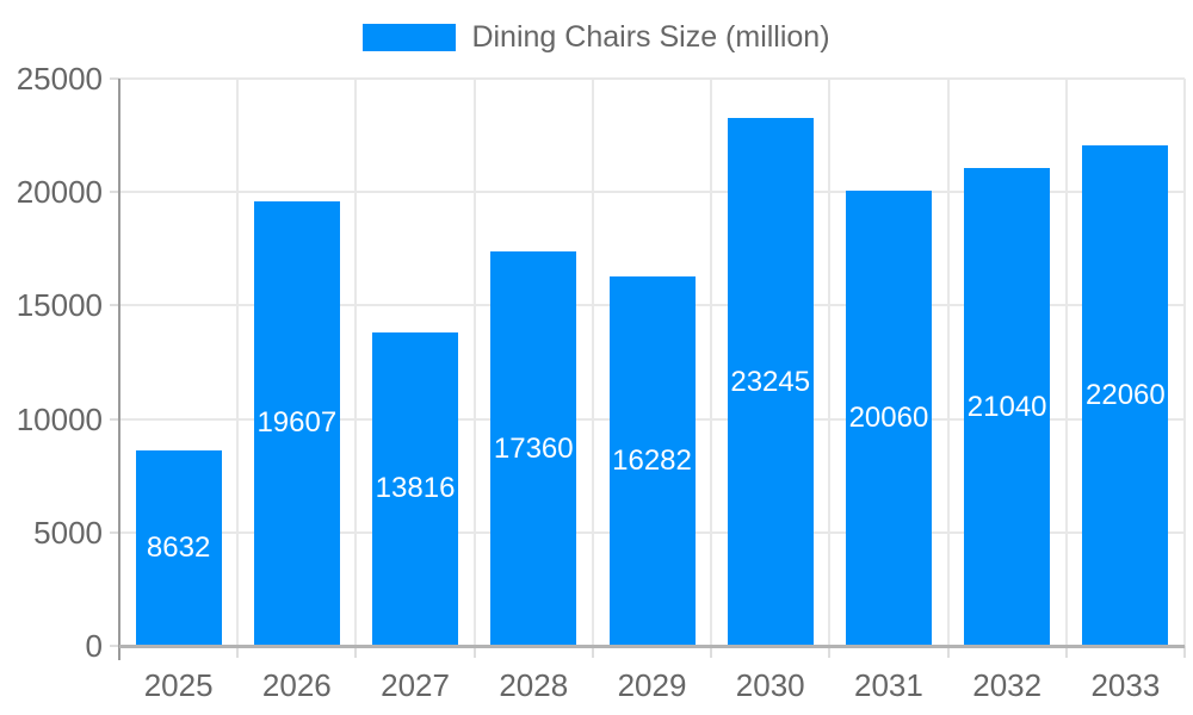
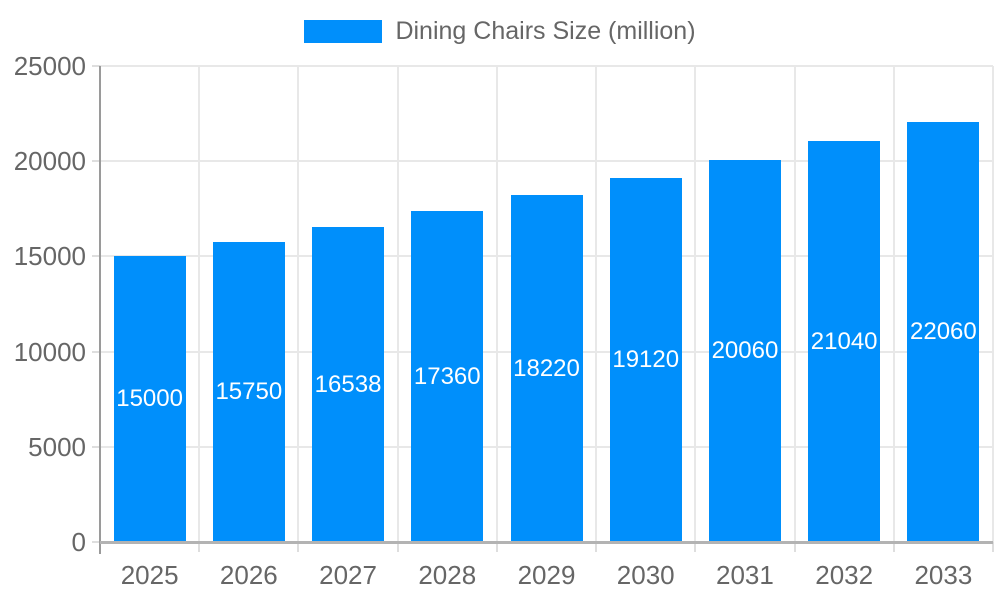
2025: 8632 -> 15000
2026: 19607 -> 15750
2027: 13816 -> 16538
2029: 16282 -> 18220
2030: 23245 -> 19120
